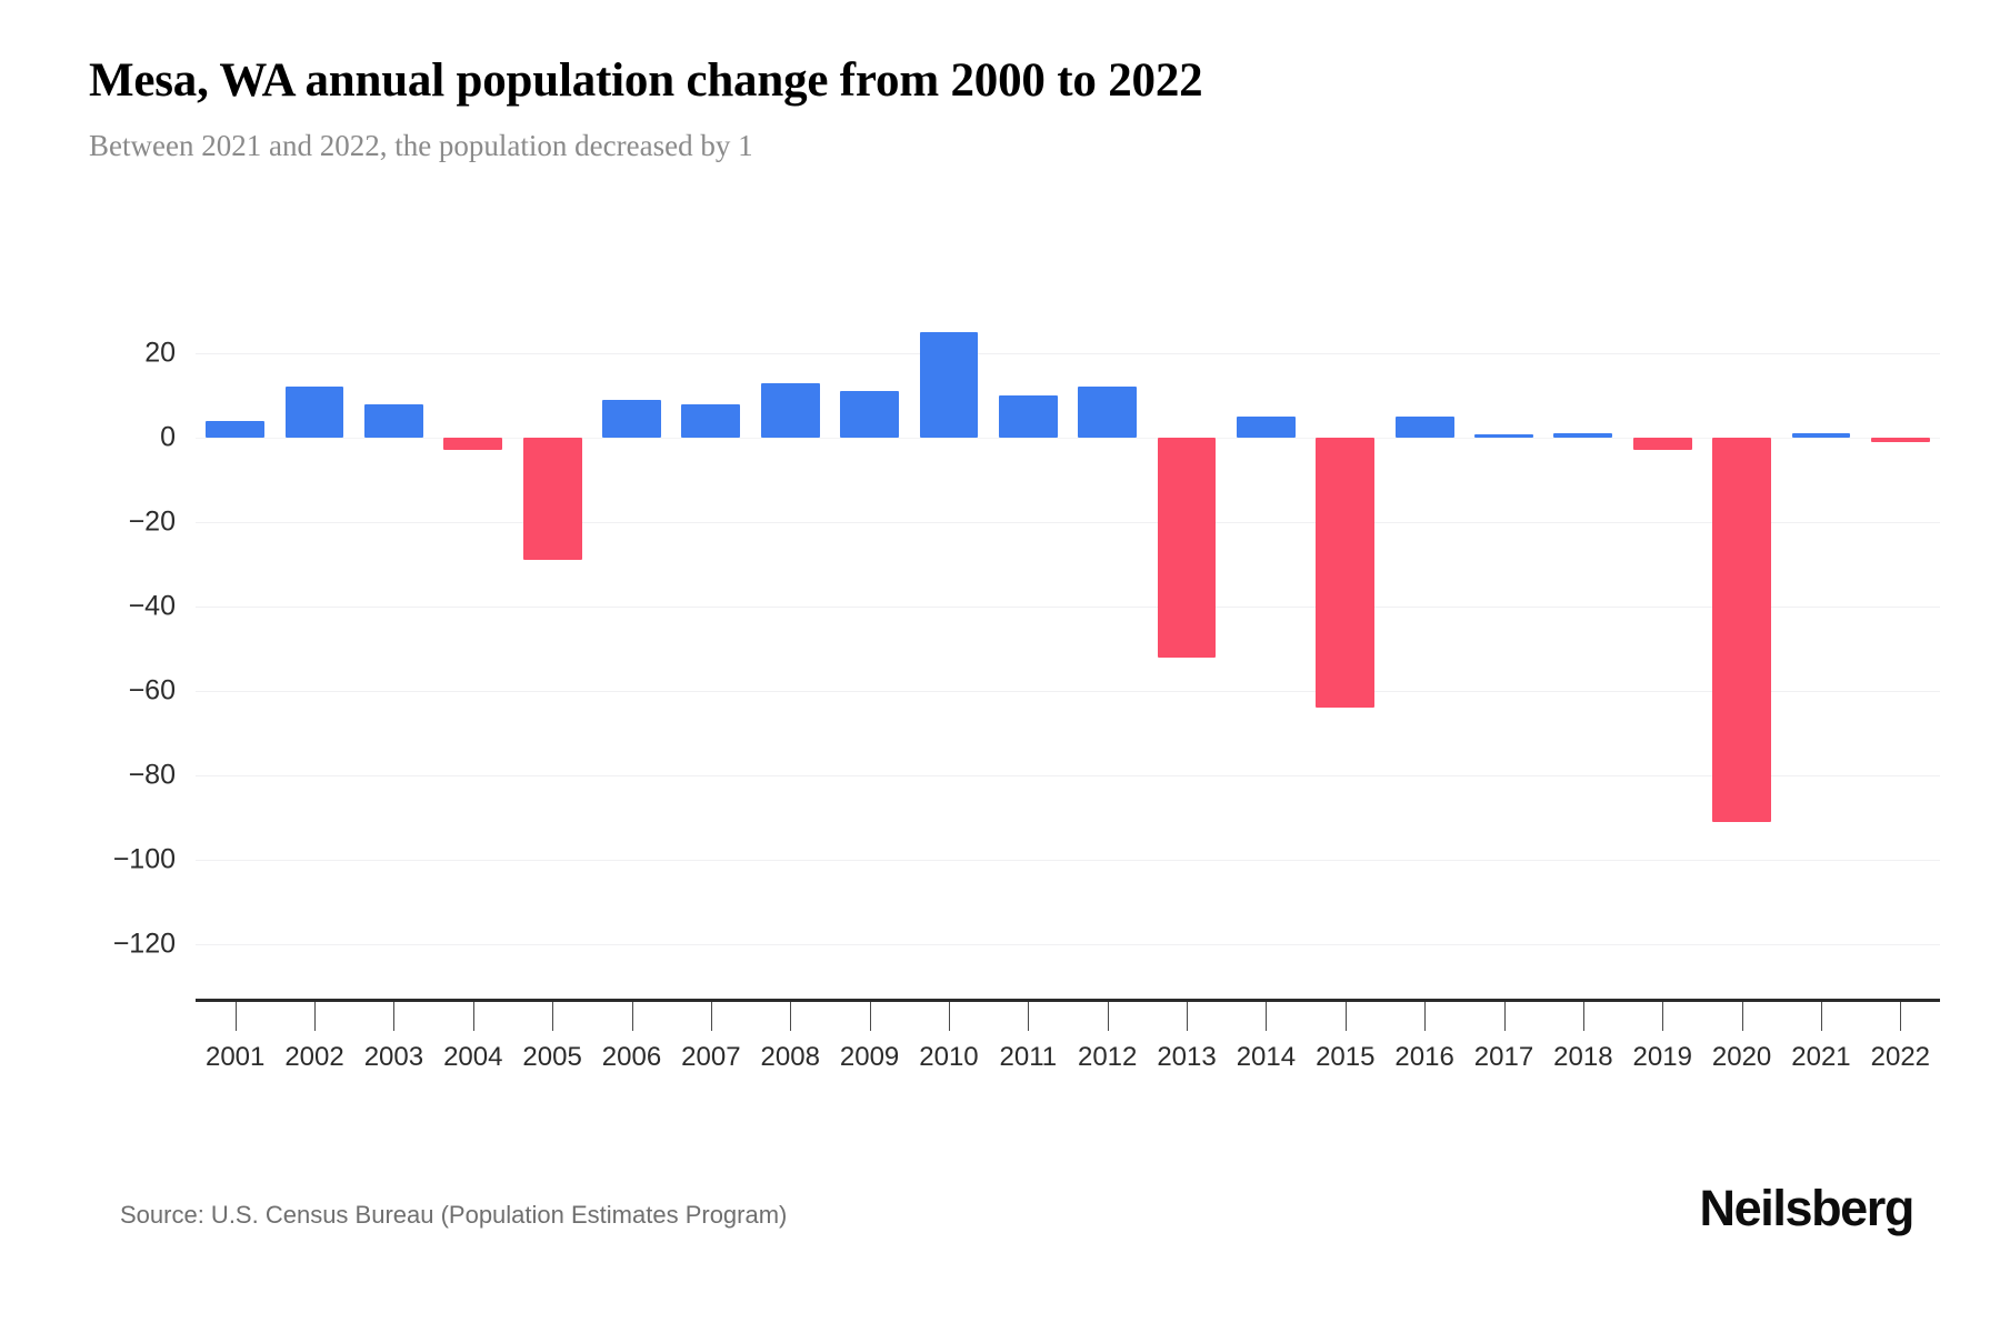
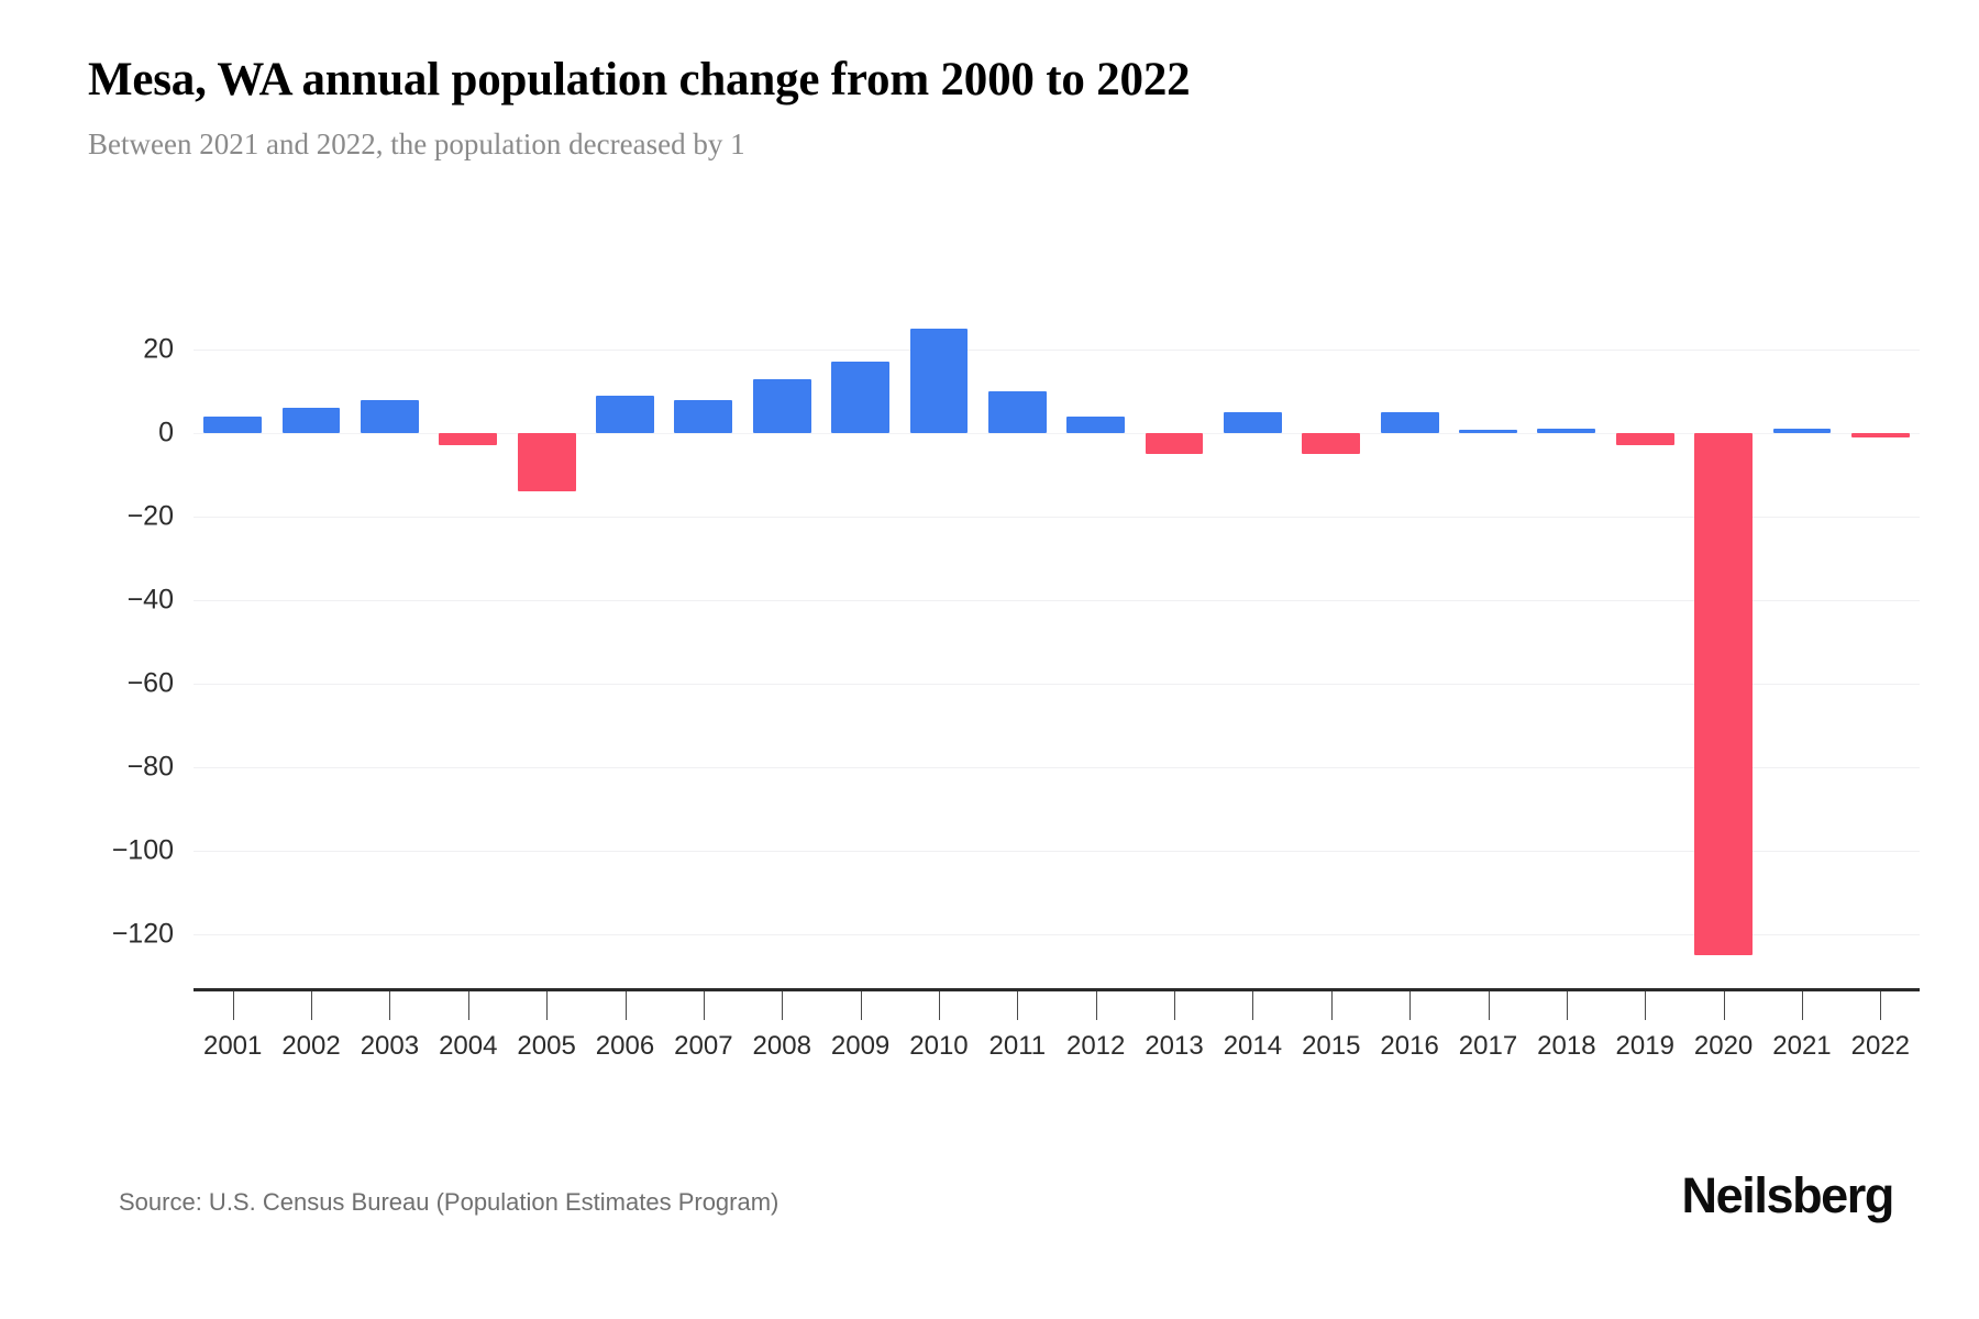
2002: 12 -> 6
2005: -29 -> -14
2009: 11 -> 17
2012: 12 -> 4
2013: -52 -> -5
2015: -64 -> -5
2020: -91 -> -125
